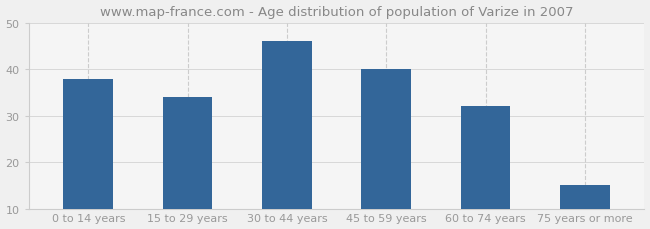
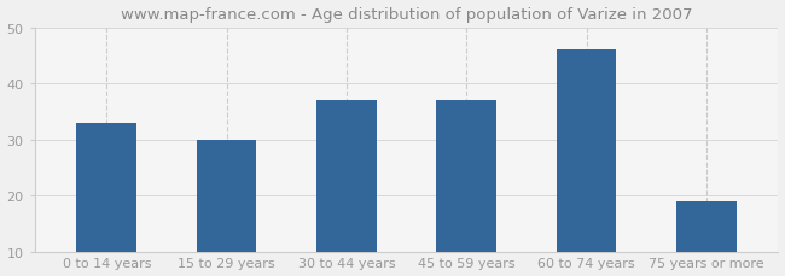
0 to 14 years: 38 -> 33
15 to 29 years: 34 -> 30
30 to 44 years: 46 -> 37
45 to 59 years: 40 -> 37
60 to 74 years: 32 -> 46
75 years or more: 15 -> 19
